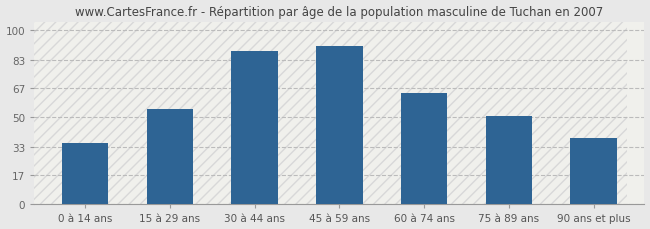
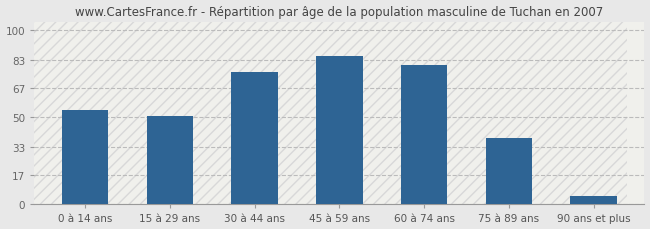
0 à 14 ans: 35 -> 54
15 à 29 ans: 55 -> 51
30 à 44 ans: 88 -> 76
45 à 59 ans: 91 -> 85
60 à 74 ans: 64 -> 80
75 à 89 ans: 51 -> 38
90 ans et plus: 38 -> 5
